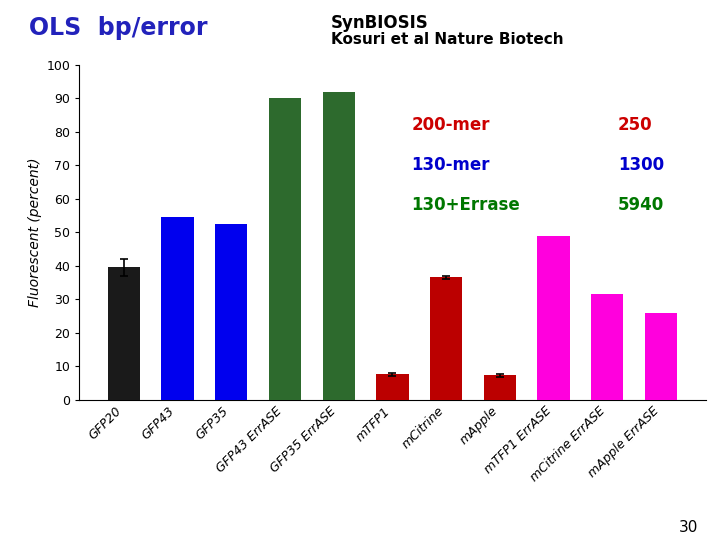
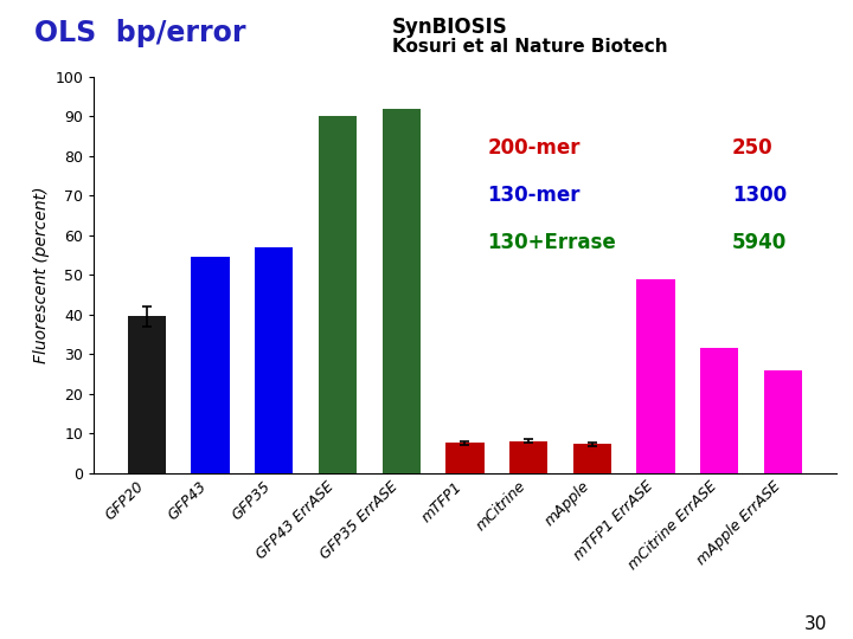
GFP35: 52.5 -> 57.0
mCitrine: 36.5 -> 8.0
